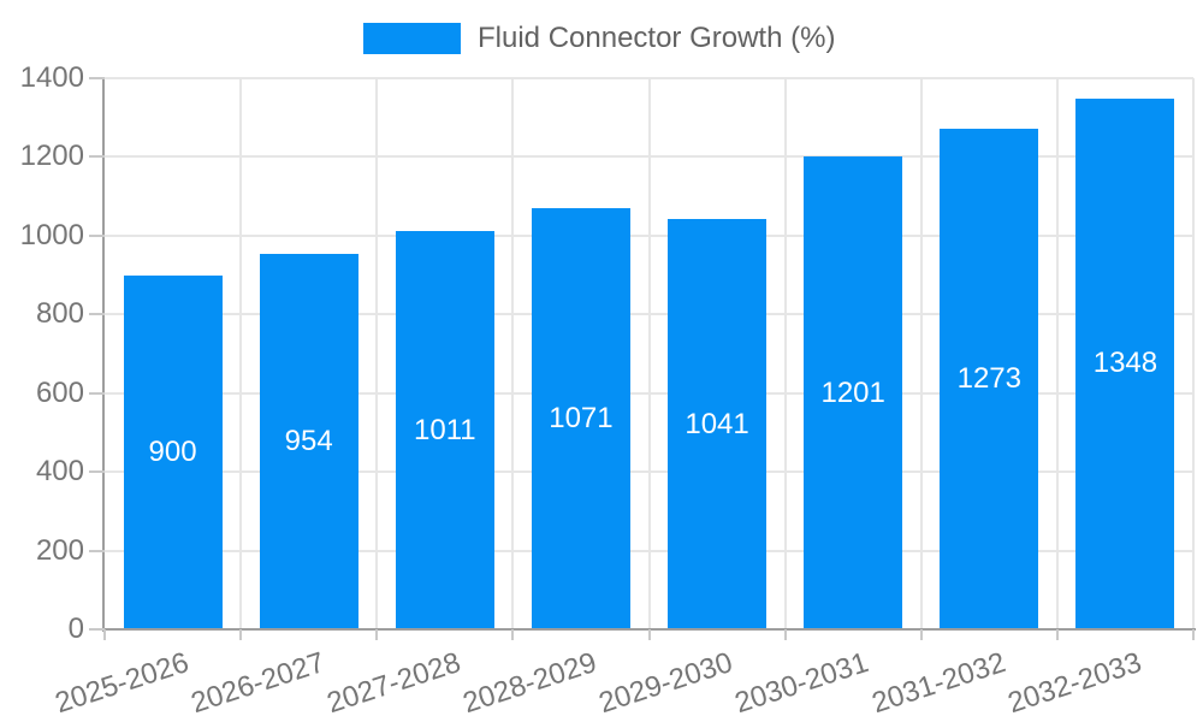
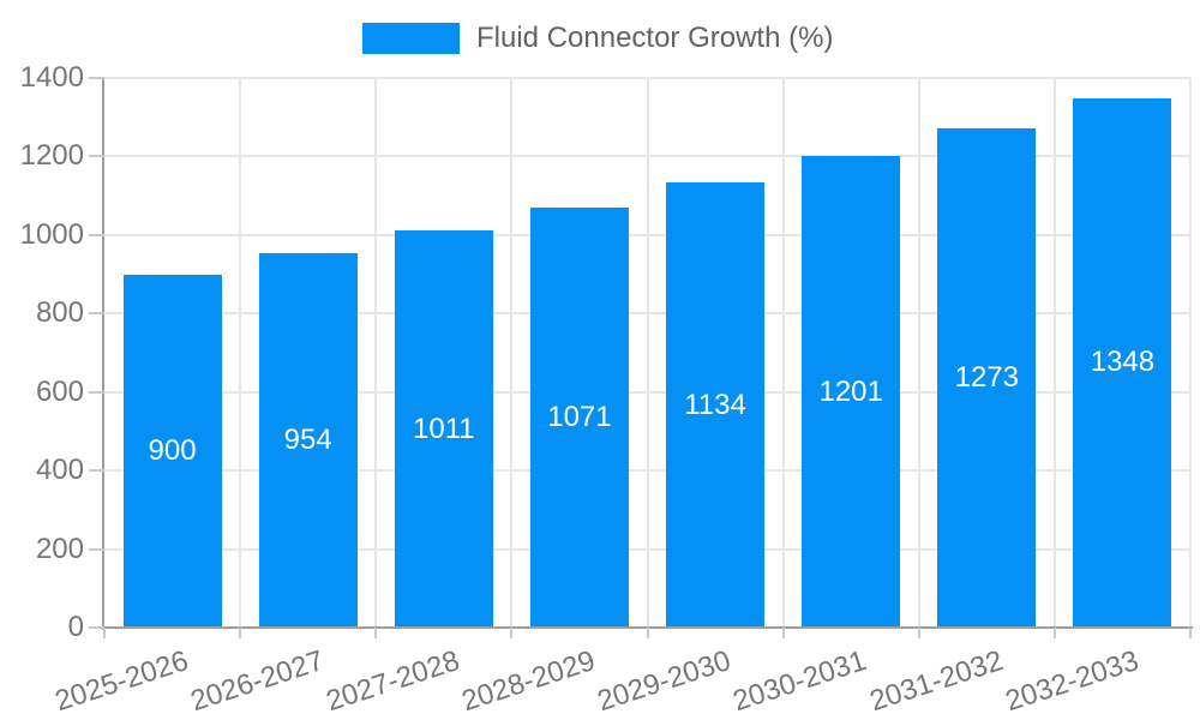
2029-2030: 1041 -> 1134
